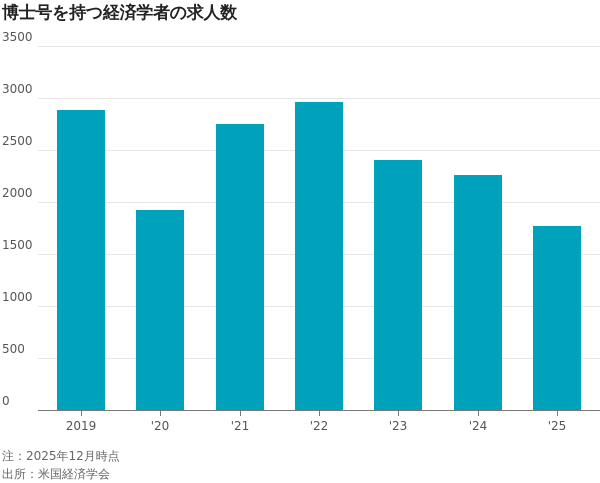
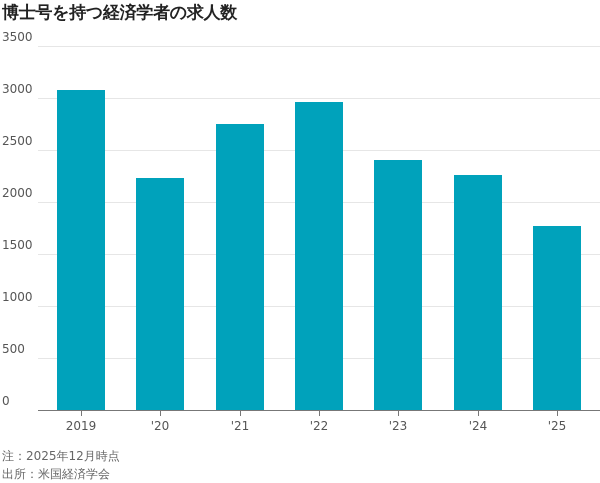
2019: 2880 -> 3080
'20: 1920 -> 2230
